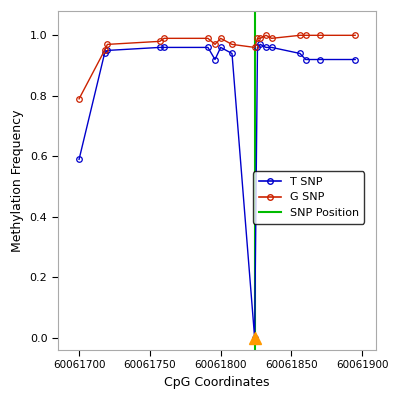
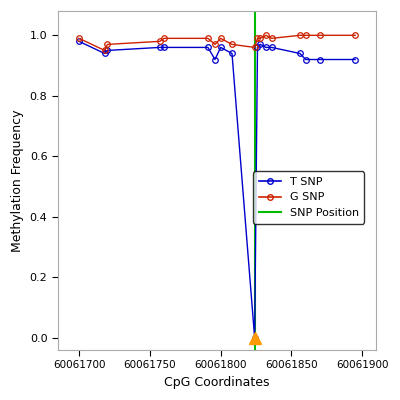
T SNP/60061700: 0.59 -> 0.98
G SNP/60061700: 0.79 -> 0.99
